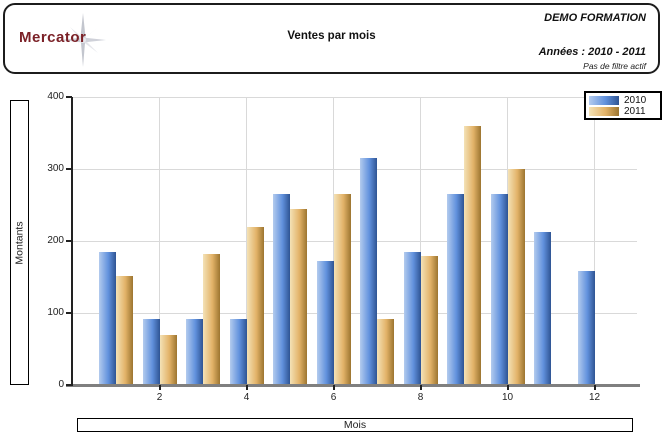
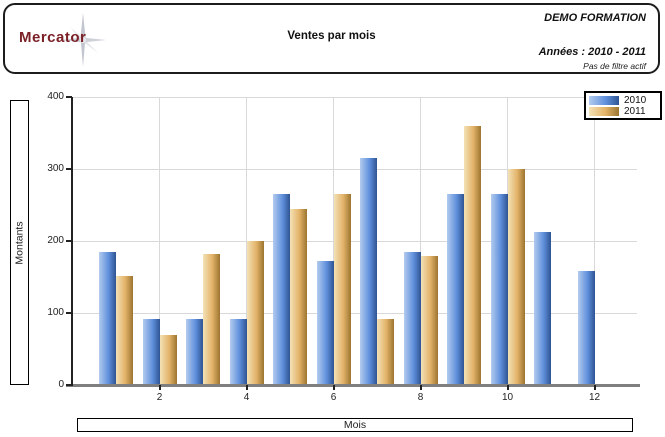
2011/4: 220 -> 200
